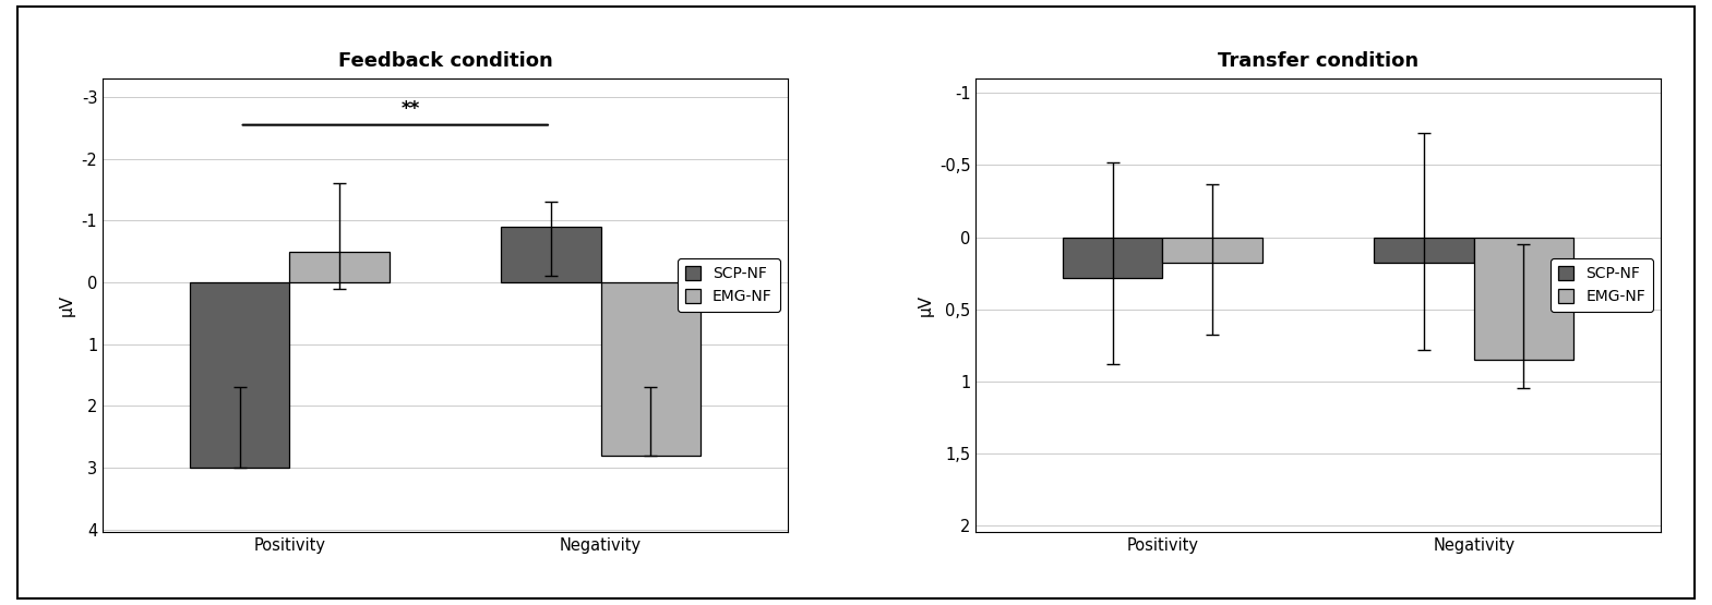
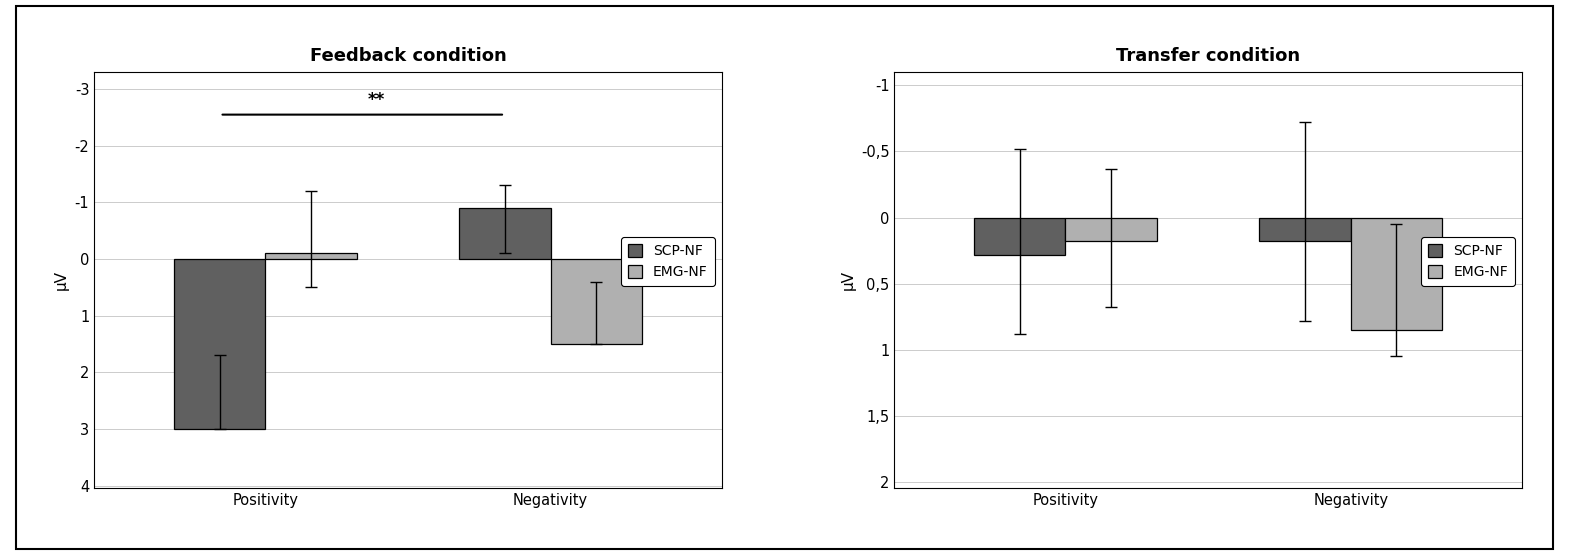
Feedback condition/EMG-NF/Positivity: -0.5 -> -0.1
Feedback condition/EMG-NF/Negativity: 2.8 -> 1.5
